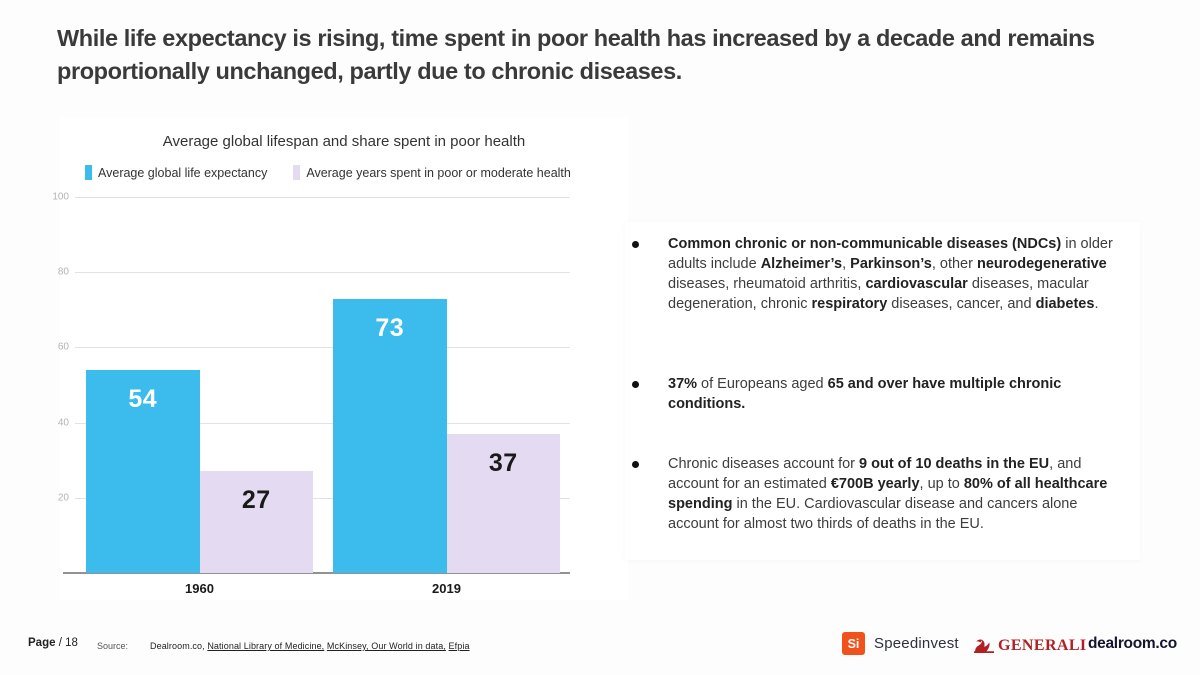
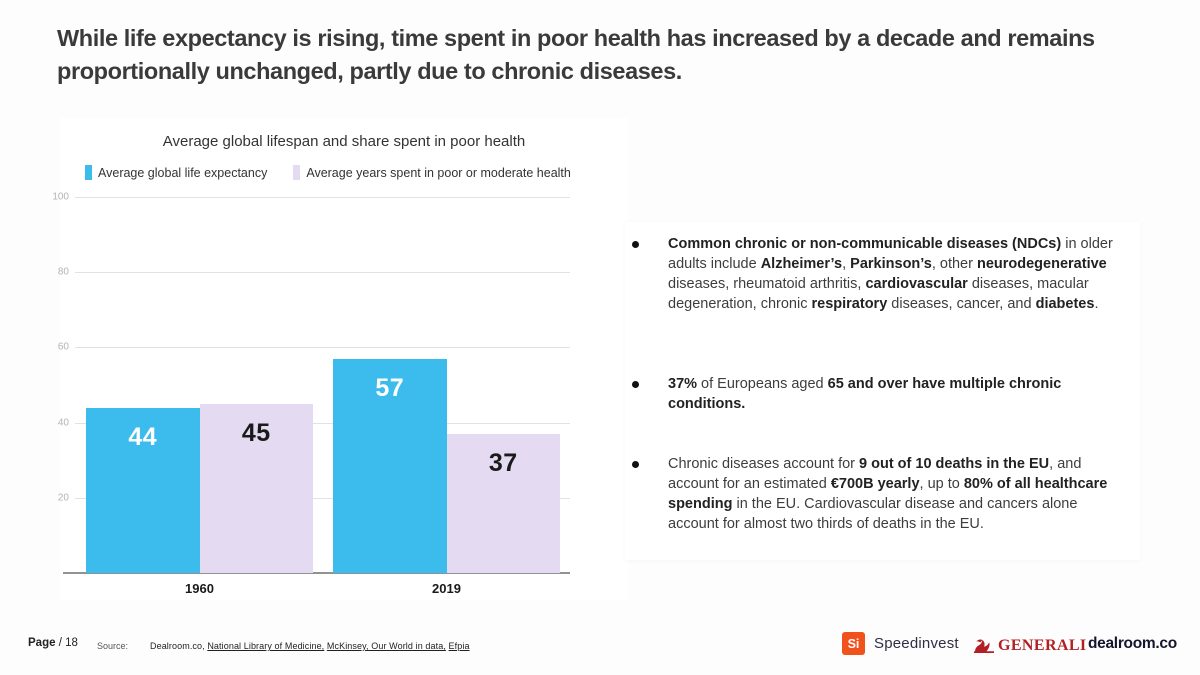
Average global life expectancy/1960: 54 -> 44
Average years spent in poor or moderate health/1960: 27 -> 45
Average global life expectancy/2019: 73 -> 57
